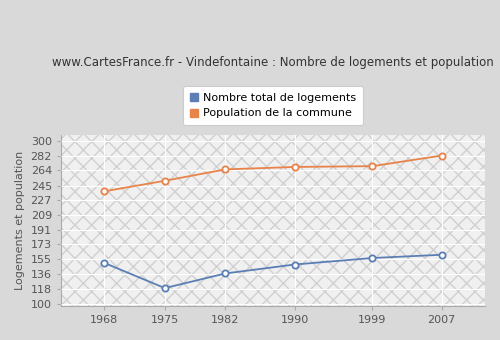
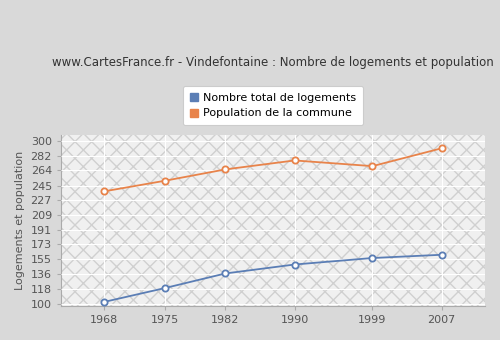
Nombre total de logements/1968: 150 -> 102
Population de la commune/1990: 268 -> 276
Population de la commune/2007: 282 -> 291
